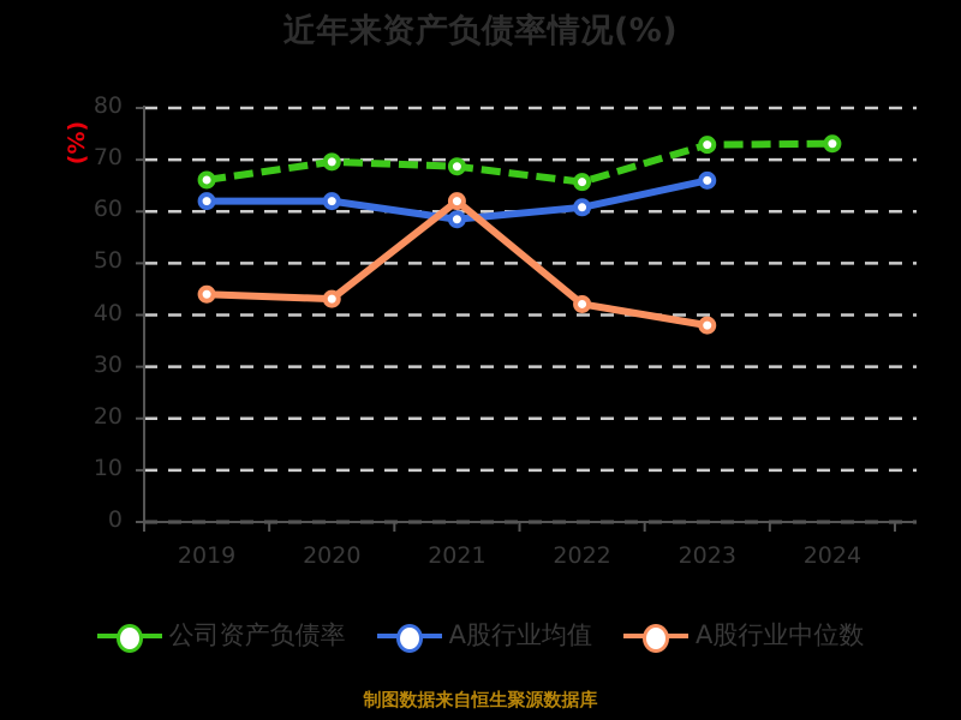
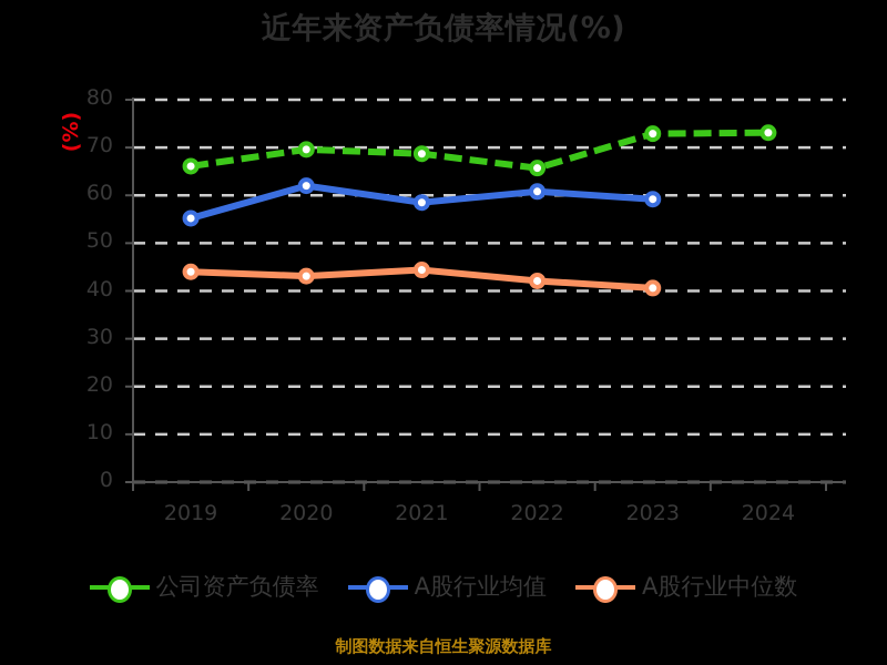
A股行业均值/2019: 62 -> 55
A股行业中位数/2021: 62 -> 44
A股行业均值/2023: 66 -> 59
A股行业中位数/2023: 38 -> 41
